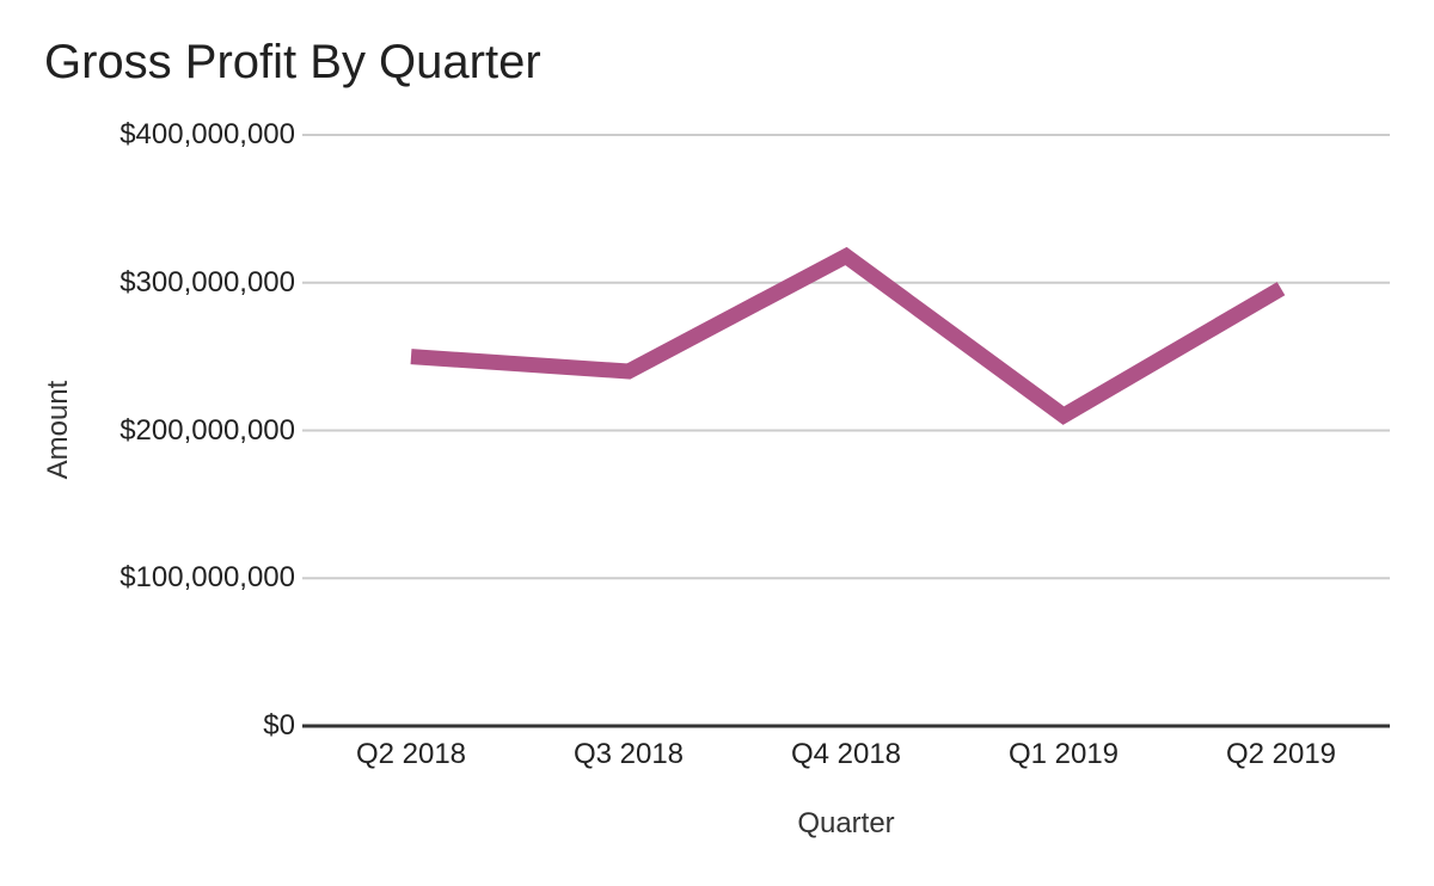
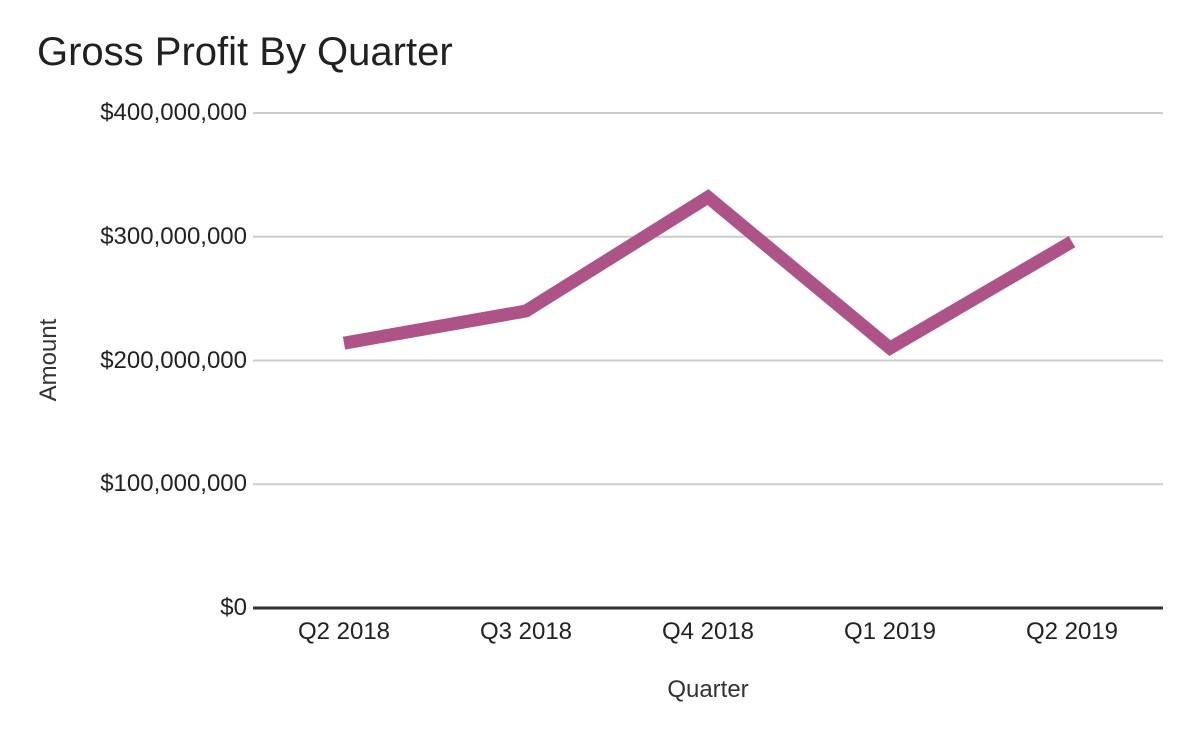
Q2 2018: $250000000 -> $214000000
Q4 2018: $318000000 -> $332000000
